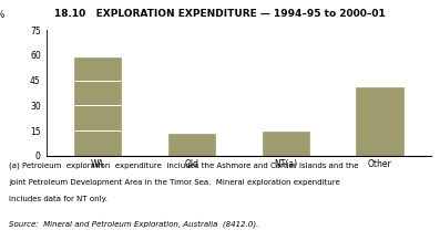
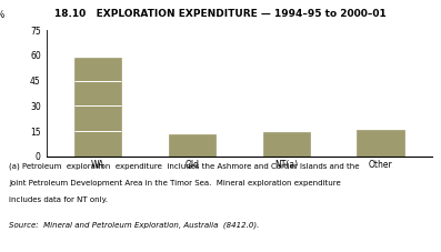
Other: 41 -> 16
